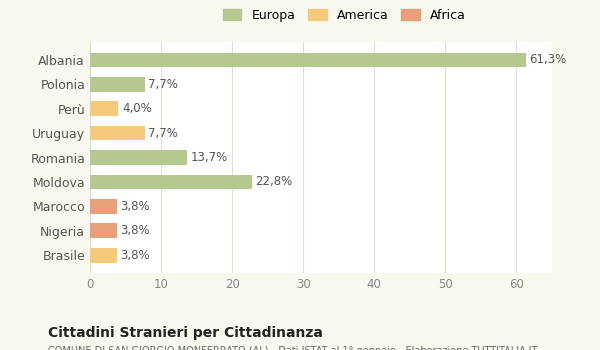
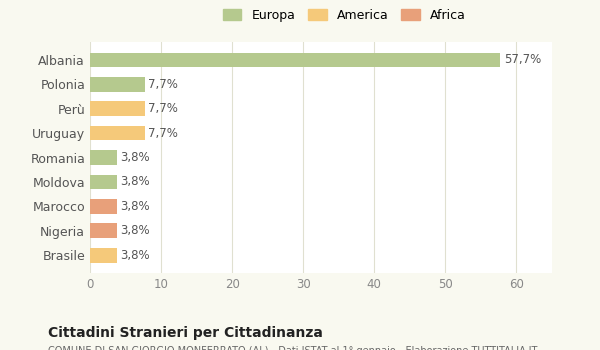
Albania: 61,3% -> 57,7%
Perù: 4,0% -> 7,7%
Romania: 13,7% -> 3,8%
Moldova: 22,8% -> 3,8%
